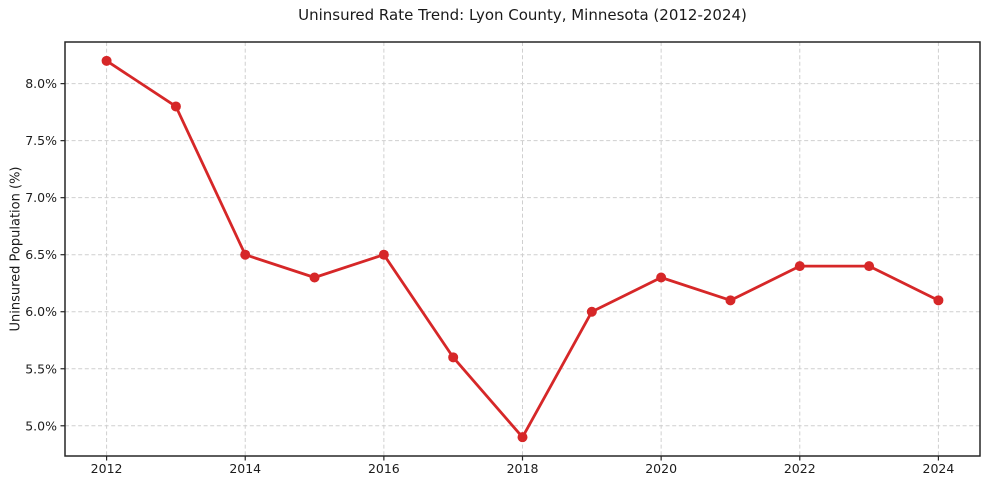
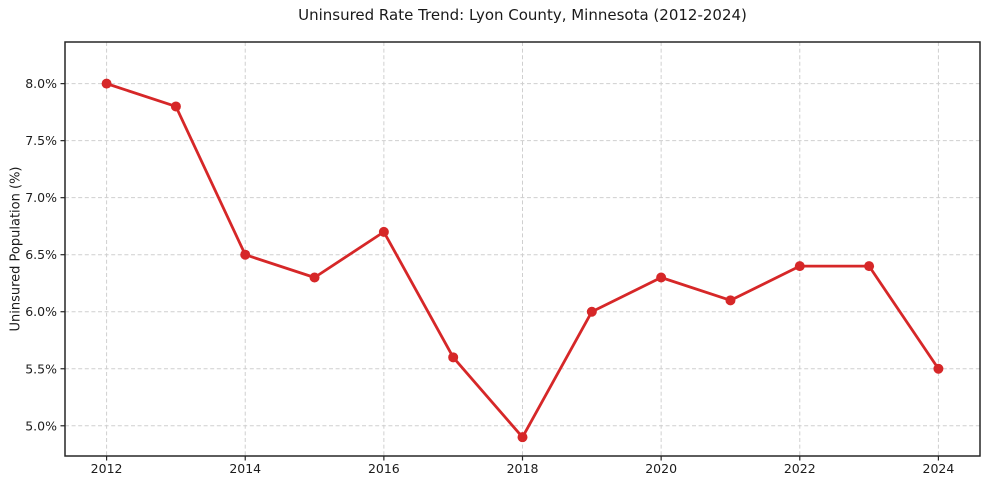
2012: 8.2% -> 8.0%
2016: 6.5% -> 6.7%
2024: 6.1% -> 5.5%
